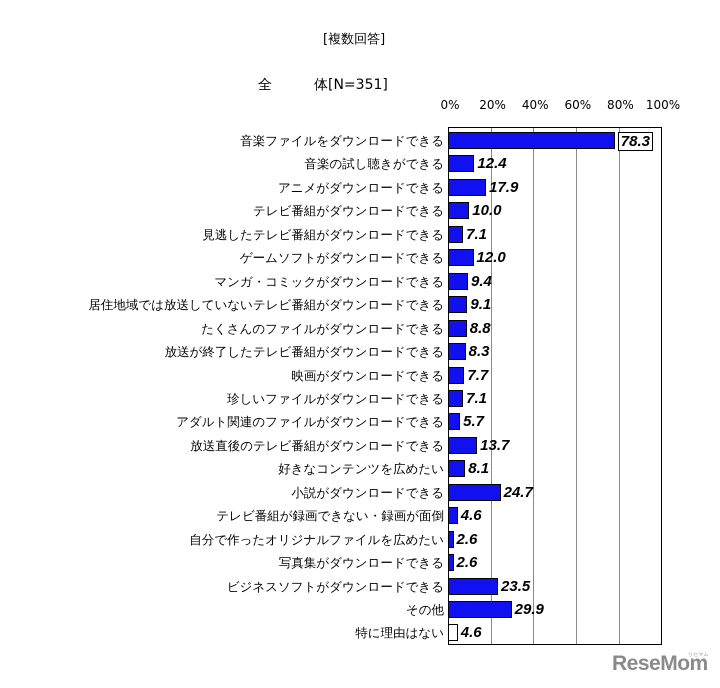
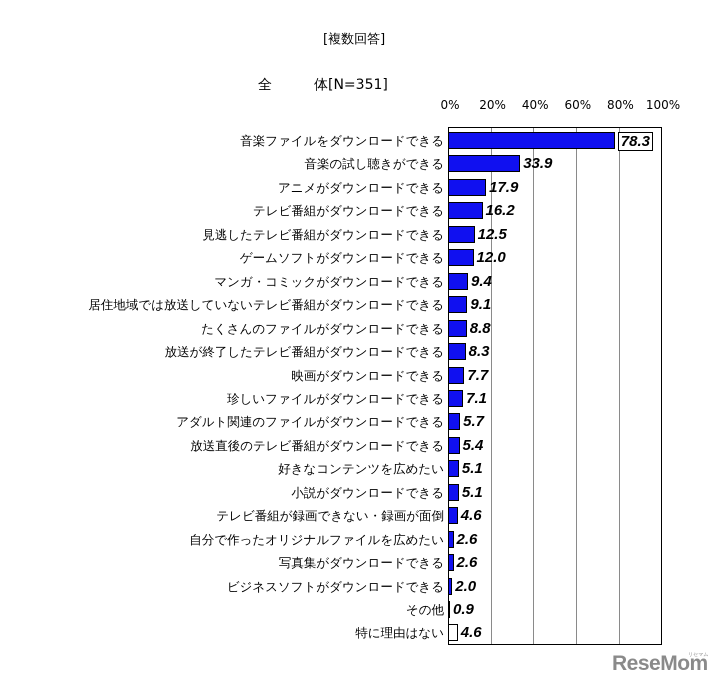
音楽の試し聴きができる: 12.4 -> 33.9
テレビ番組がダウンロードできる: 10.0 -> 16.2
見逃したテレビ番組がダウンロードできる: 7.1 -> 12.5
放送直後のテレビ番組がダウンロードできる: 13.7 -> 5.4
好きなコンテンツを広めたい: 8.1 -> 5.1
小説がダウンロードできる: 24.7 -> 5.1
ビジネスソフトがダウンロードできる: 23.5 -> 2.0
その他: 29.9 -> 0.9
